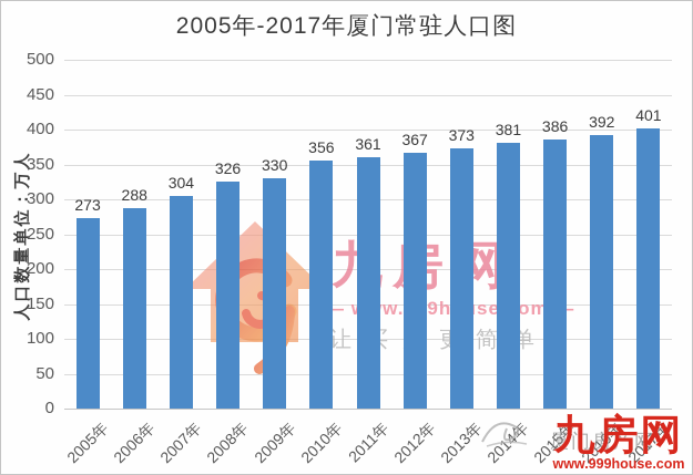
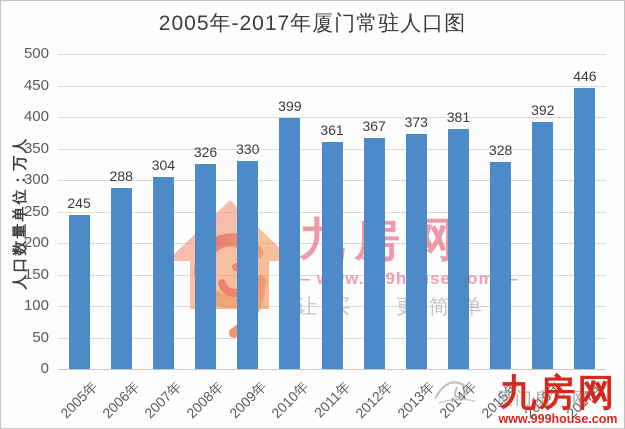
2005年: 273 -> 245
2010年: 356 -> 399
2015年: 386 -> 328
2017年: 401 -> 446
